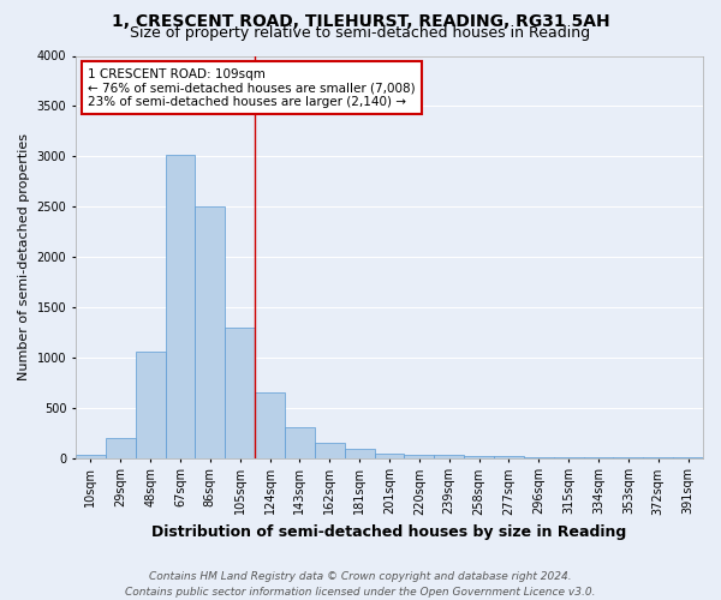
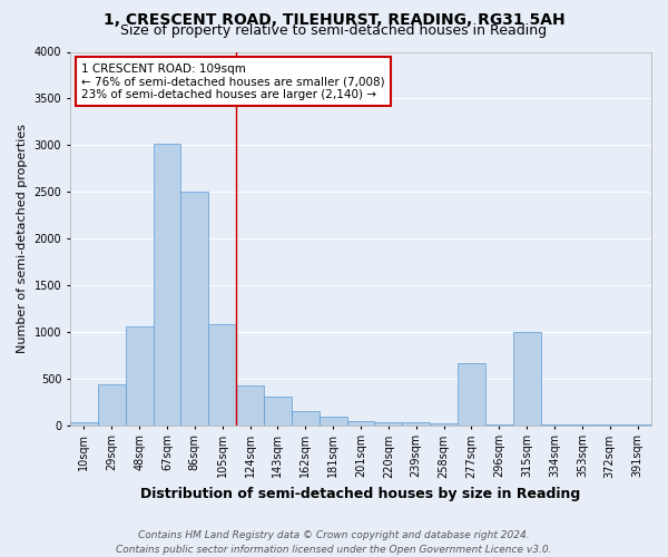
29sqm: 200 -> 440
105sqm: 1290 -> 1080
124sqm: 650 -> 420
277sqm: 20 -> 660
315sqm: 10 -> 1000
